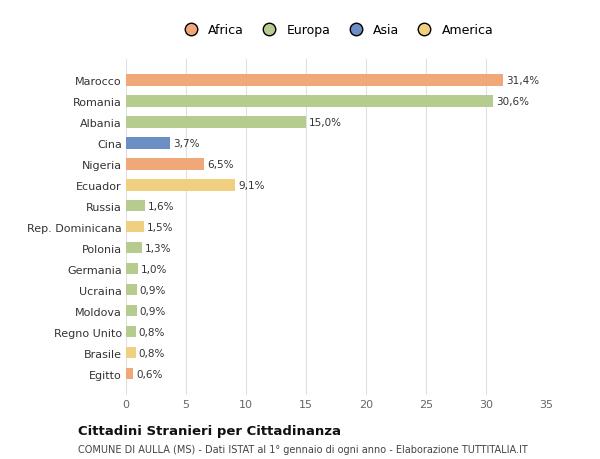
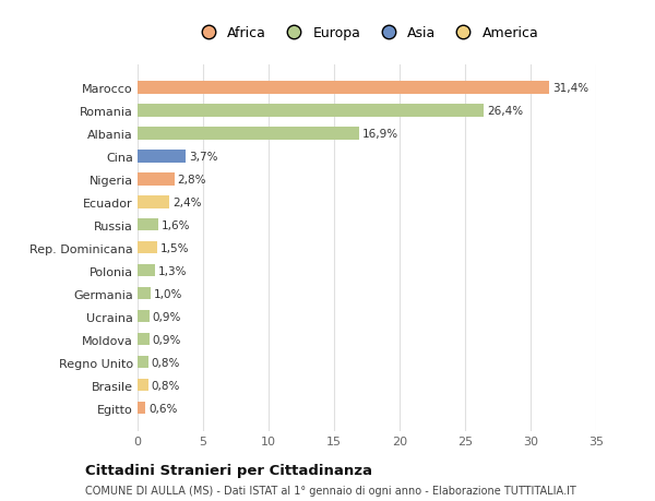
Romania: 30,6% -> 26,4%
Albania: 15,0% -> 16,9%
Nigeria: 6,5% -> 2,8%
Ecuador: 9,1% -> 2,4%
